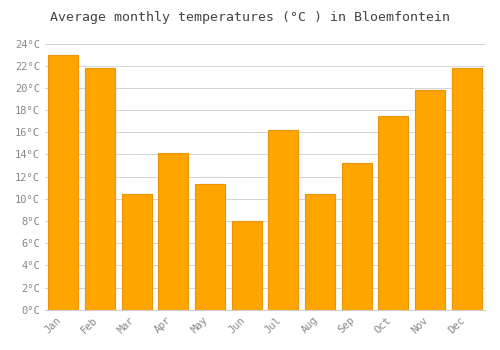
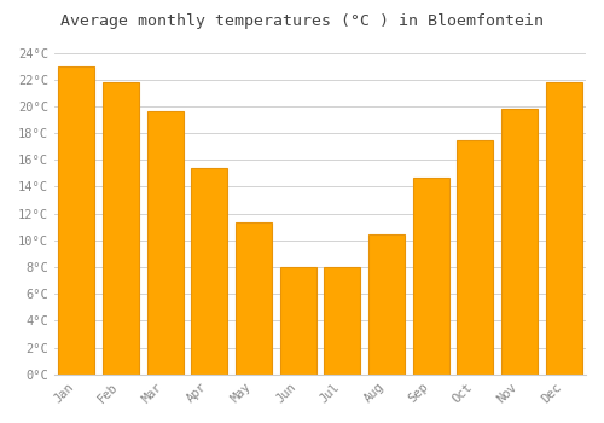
Mar: 10.4°C -> 19.6°C
Apr: 14.1°C -> 15.4°C
Jul: 16.2°C -> 8.0°C
Sep: 13.2°C -> 14.7°C
